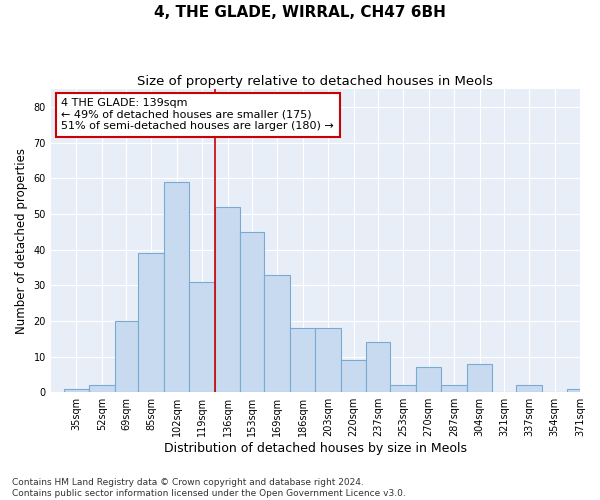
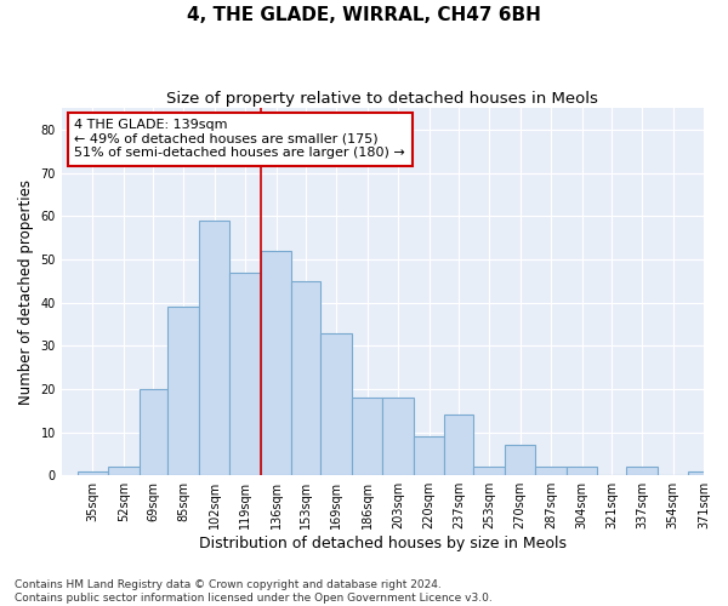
119sqm: 31 -> 47
304sqm: 8 -> 2
